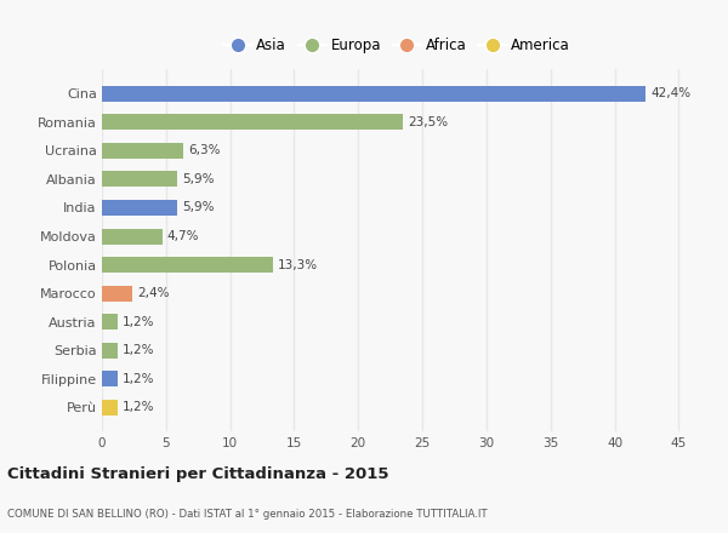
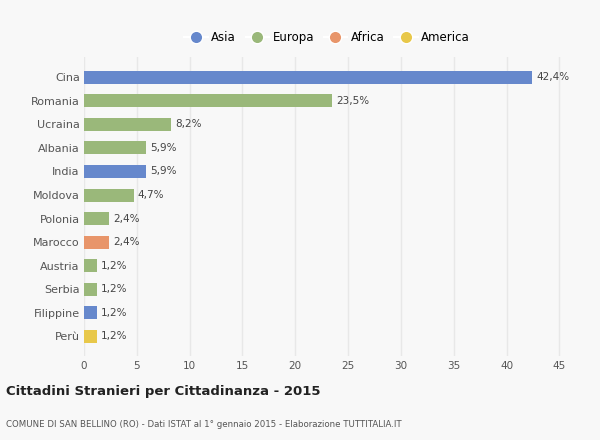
Ucraina: 6,3% -> 8,2%
Polonia: 13,3% -> 2,4%
